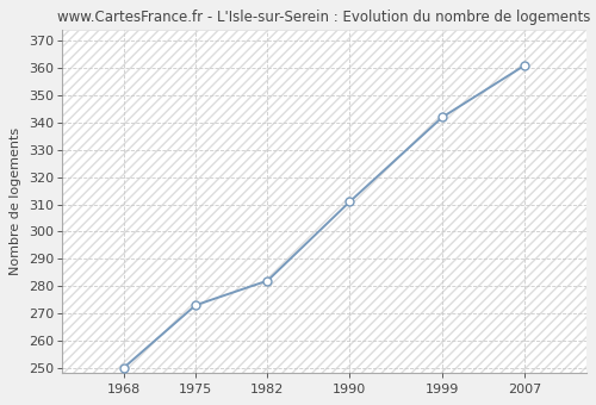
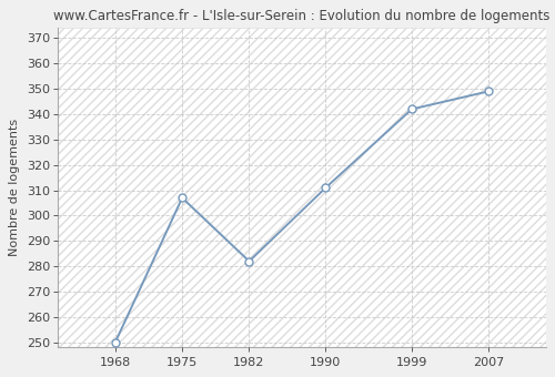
1975: 273 -> 307
2007: 361 -> 349
